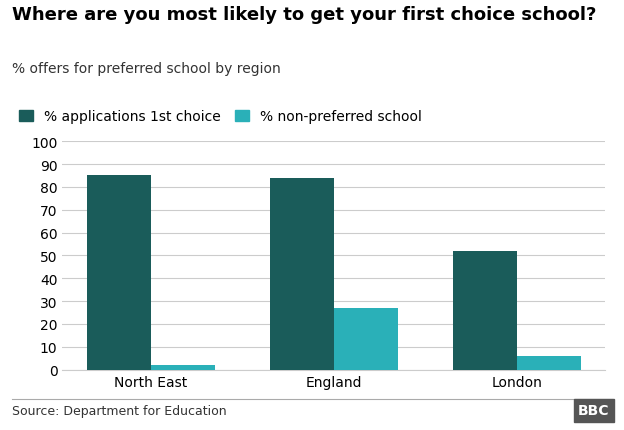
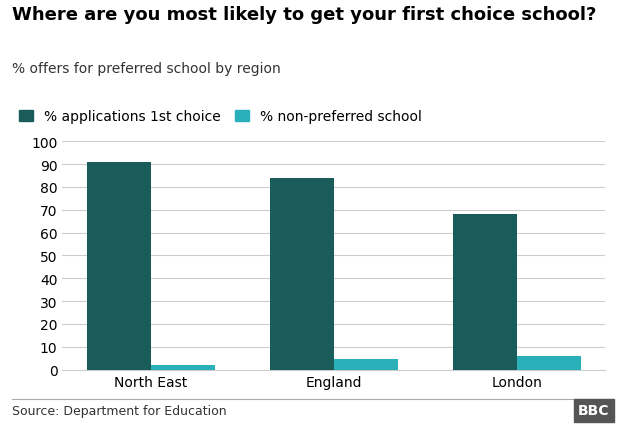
% applications 1st choice/North East: 85 -> 91
% non-preferred school/England: 27.0 -> 4.5
% applications 1st choice/London: 52 -> 68
